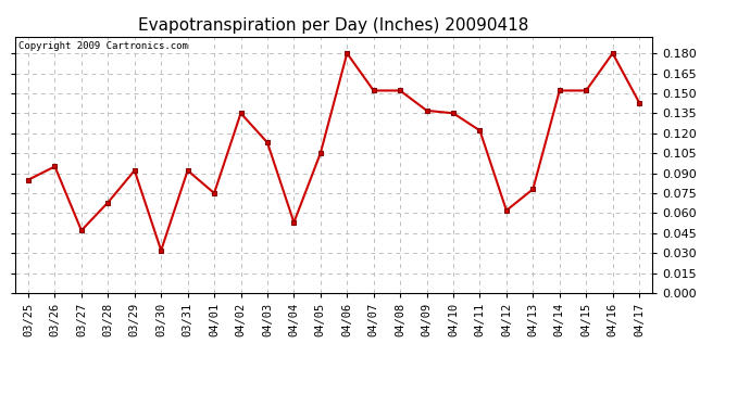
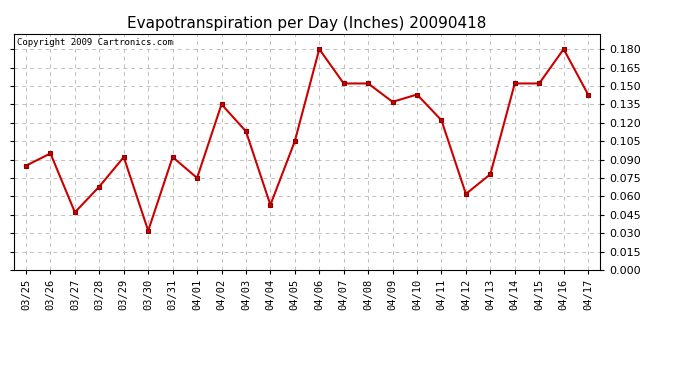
04/10: 0.135 -> 0.143
